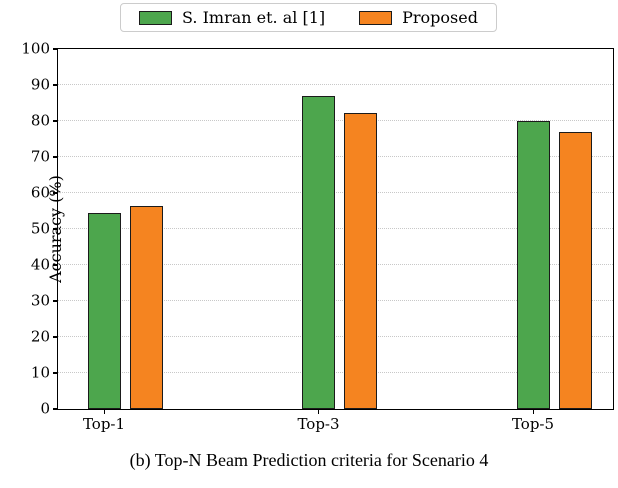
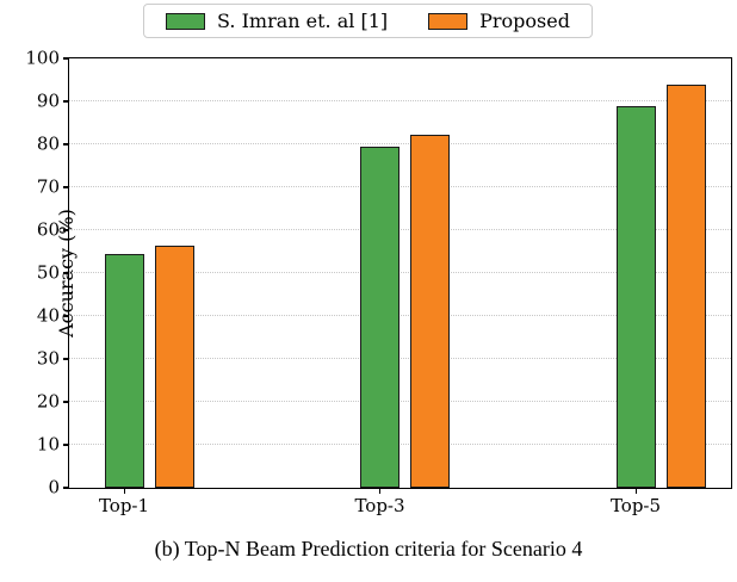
S. Imran et. al [1]/Top-3: 87 -> 80
S. Imran et. al [1]/Top-5: 80 -> 89
Proposed/Top-5: 77 -> 94
